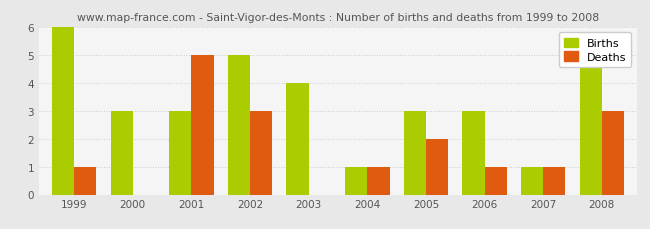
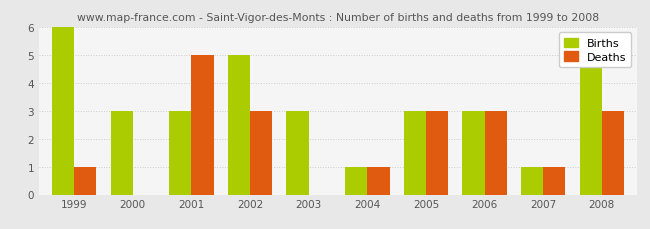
Births/2003: 4 -> 3
Deaths/2005: 2 -> 3
Deaths/2006: 1 -> 3
